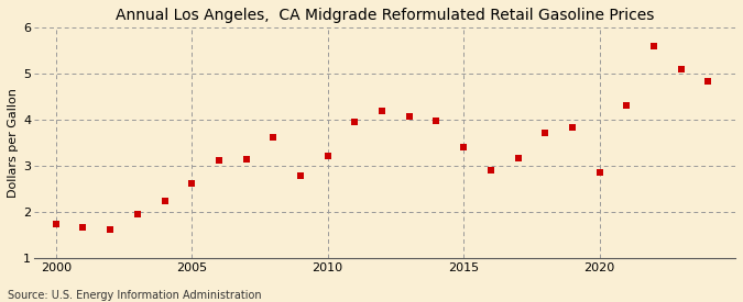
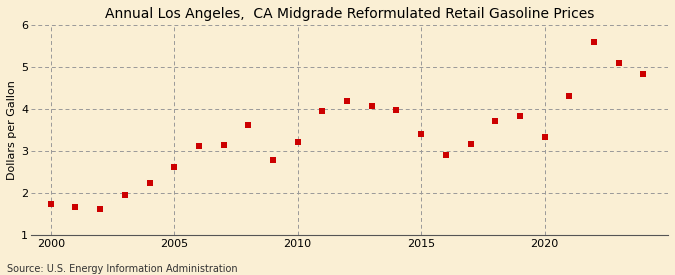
2020: 2.85 -> 3.32
